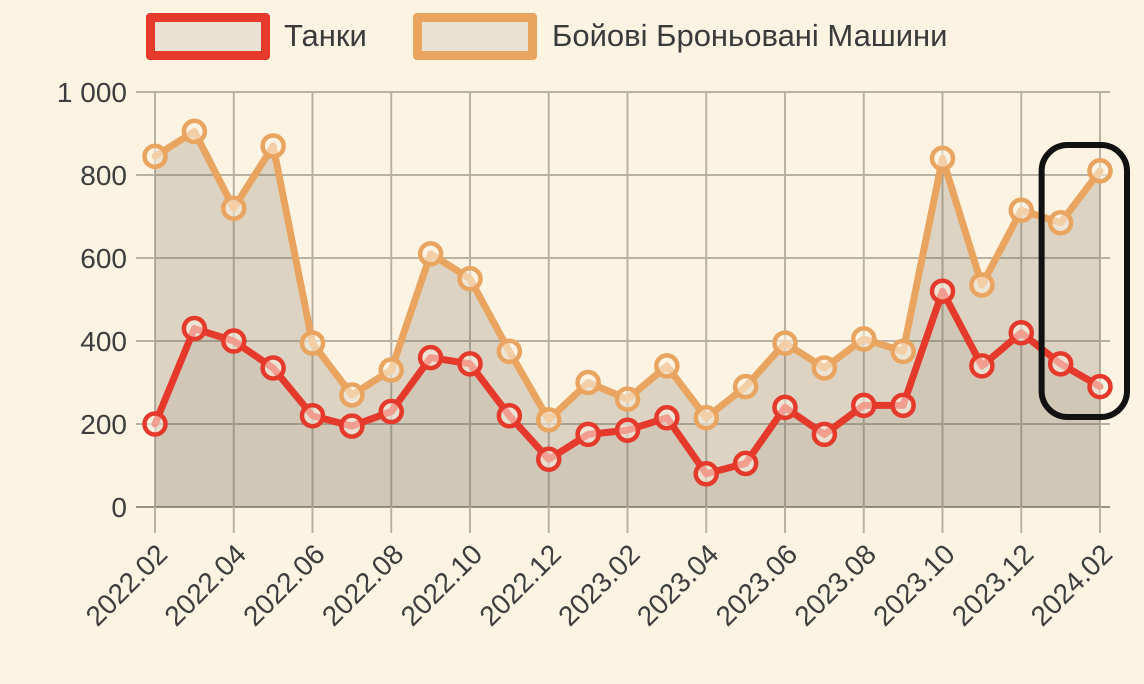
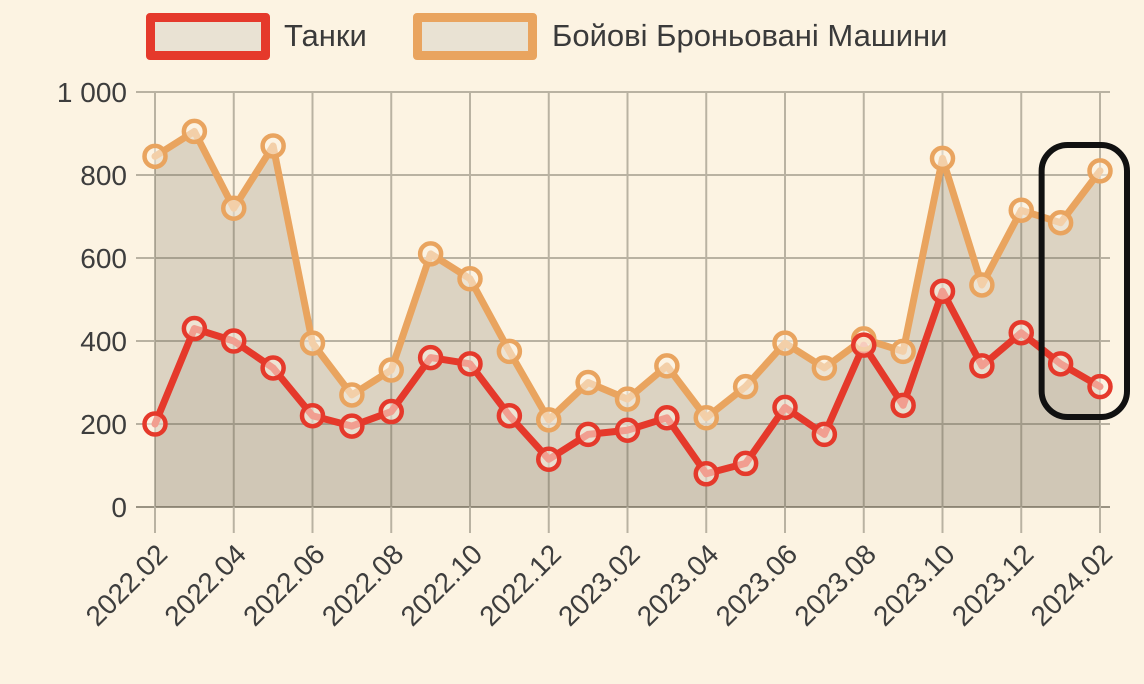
Танки/2023.08: 240 -> 390
